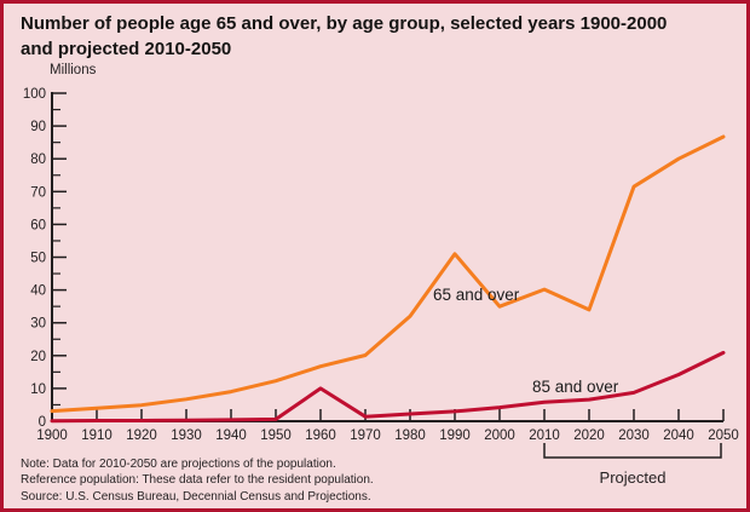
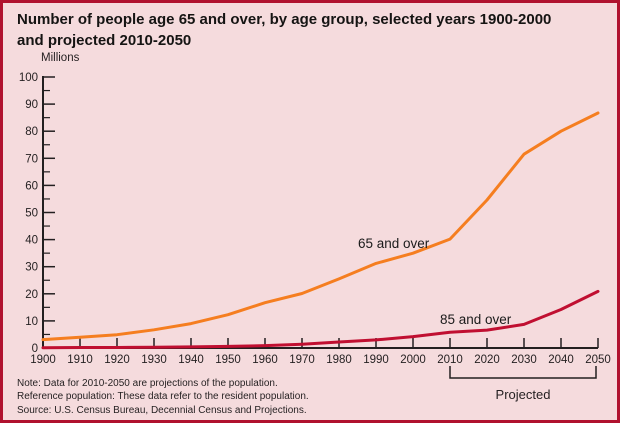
85 and over/1960: 10 -> 1
65 and over/1980: 32 -> 26
65 and over/1990: 51 -> 31
65 and over/2020: 34 -> 55
